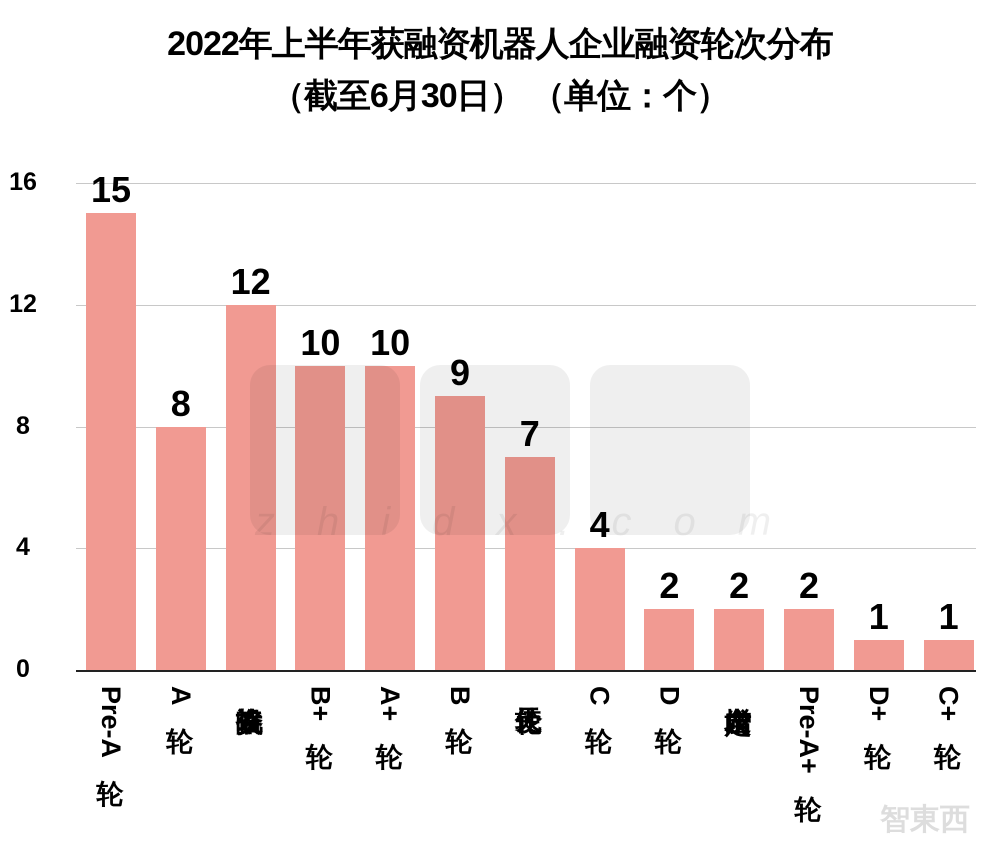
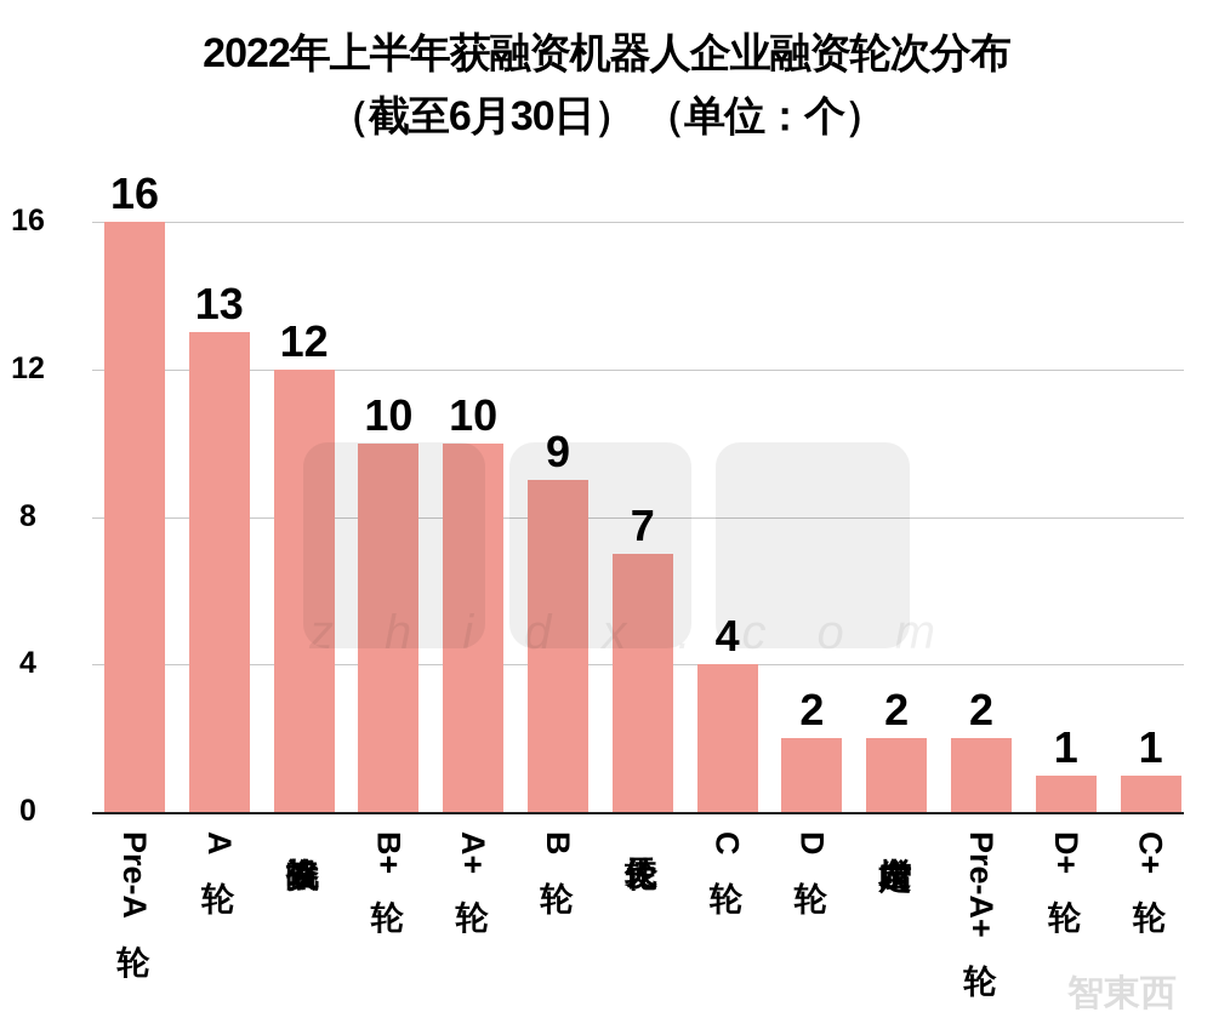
Pre-A轮: 15 -> 16
A轮: 8 -> 13
